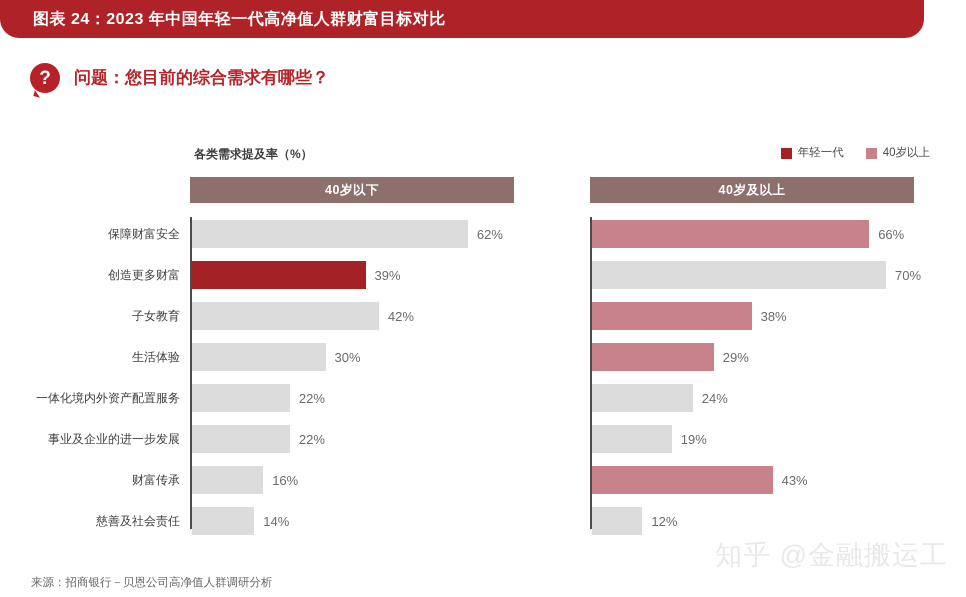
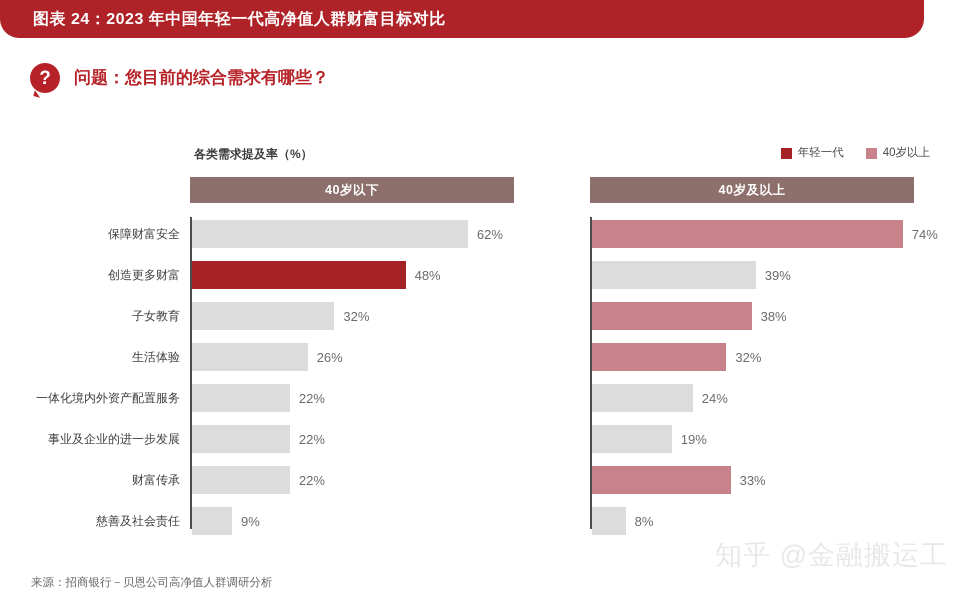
40岁及以上/保障财富安全: 66% -> 74%
40岁以下/创造更多财富: 39% -> 48%
40岁及以上/创造更多财富: 70% -> 39%
40岁以下/子女教育: 42% -> 32%
40岁以下/生活体验: 30% -> 26%
40岁及以上/生活体验: 29% -> 32%
40岁以下/财富传承: 16% -> 22%
40岁及以上/财富传承: 43% -> 33%
40岁以下/慈善及社会责任: 14% -> 9%
40岁及以上/慈善及社会责任: 12% -> 8%
